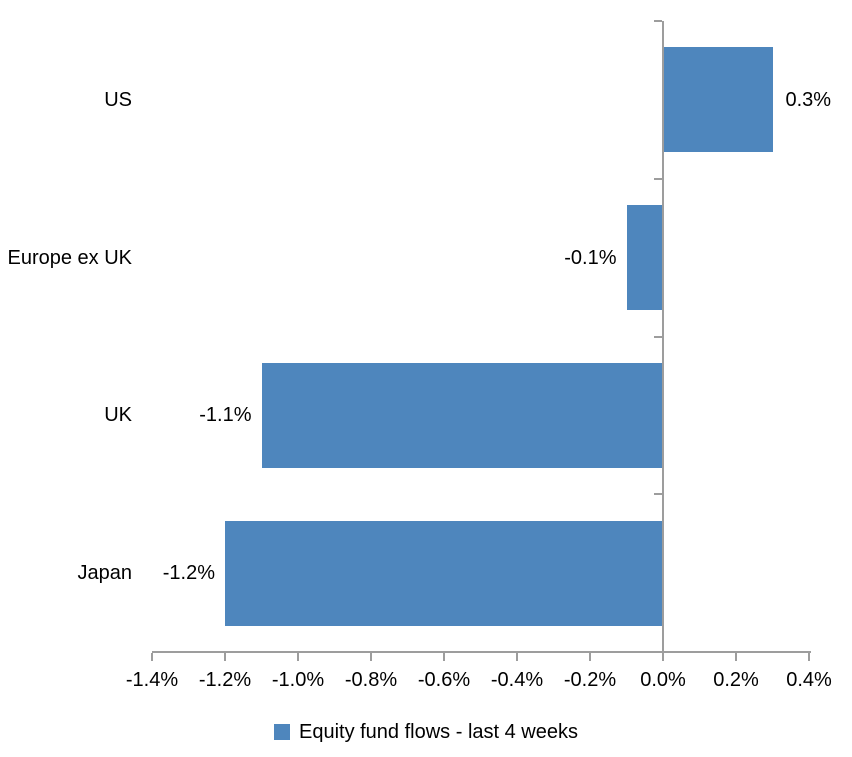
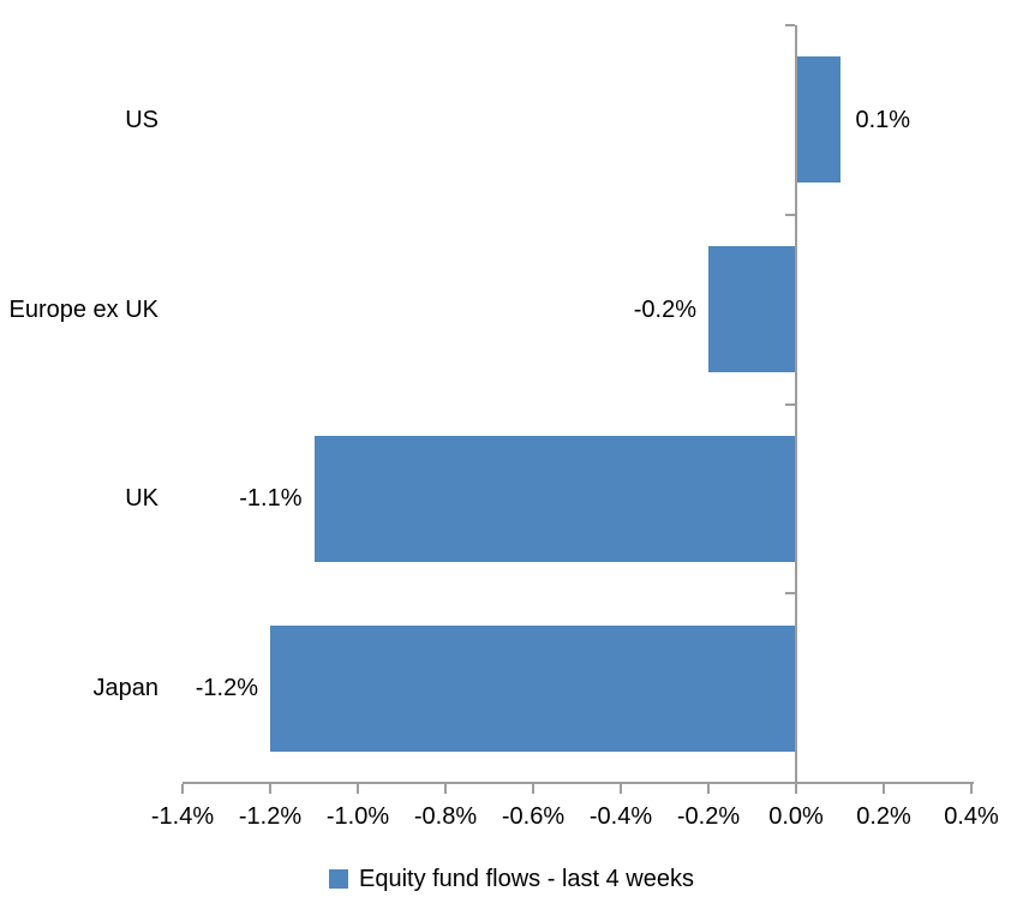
US: 0.3% -> 0.1%
Europe ex UK: -0.1% -> -0.2%
